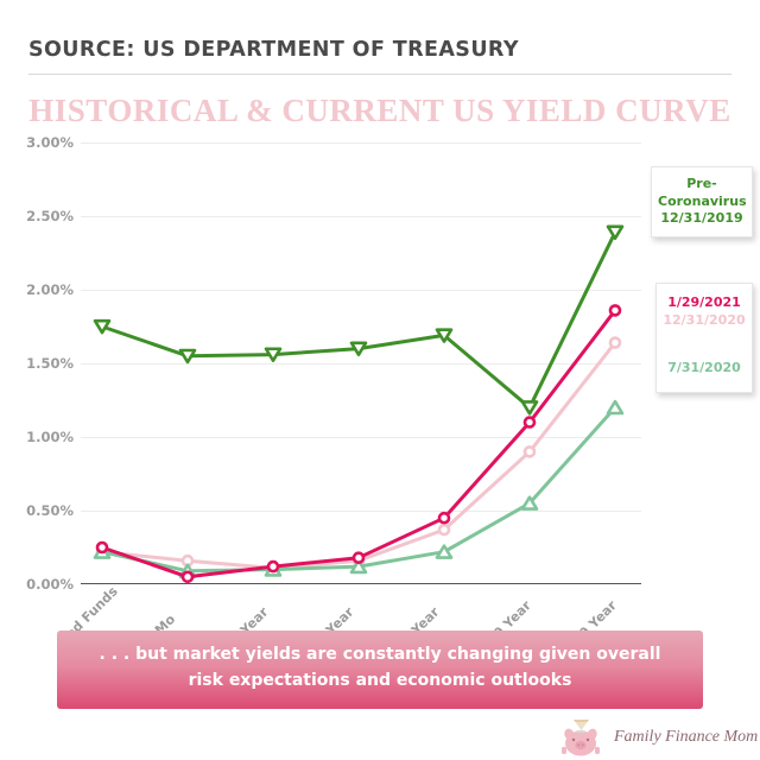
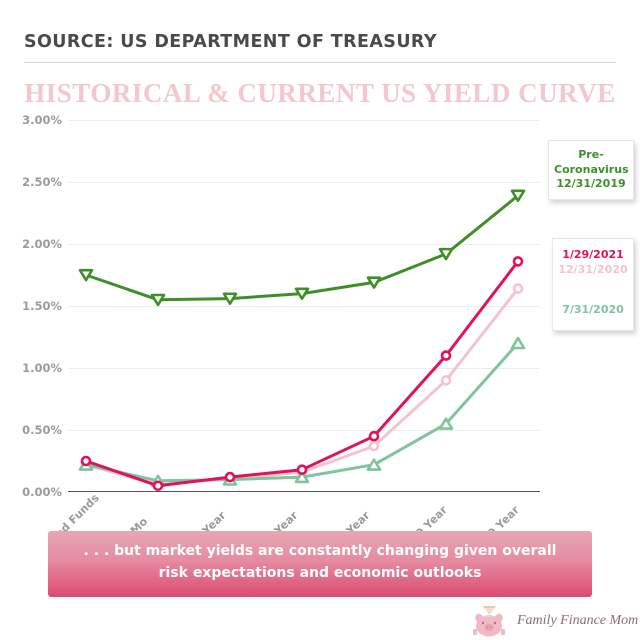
12/31/2020/3 Mo: 0.16% -> 0.06%
Pre-Coronavirus 12/31/2019/10 Year: 1.20% -> 1.92%
